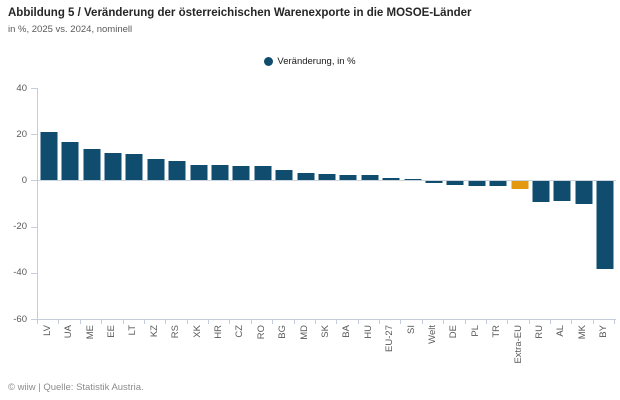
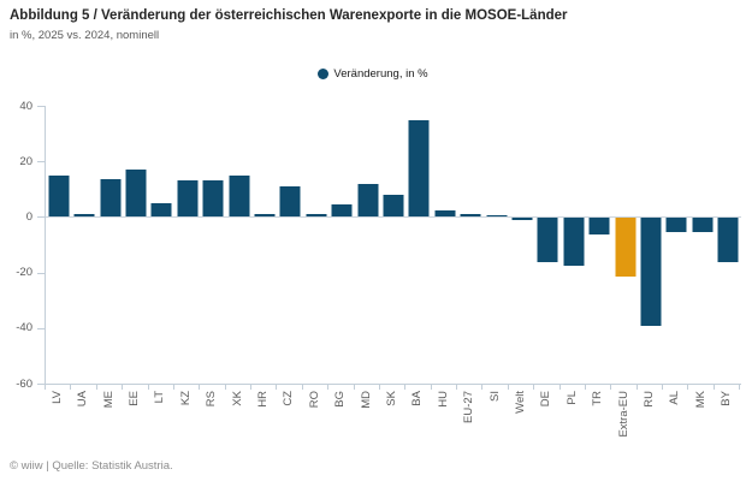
LV: 21 -> 15
UA: 16 -> 1
EE: 12 -> 17
LT: 12 -> 5
KZ: 9 -> 13
RS: 8 -> 13
XK: 7 -> 15
HR: 6 -> 1
CZ: 6 -> 11
RO: 6 -> 1
MD: 3 -> 12
SK: 3 -> 8
BA: 2 -> 35
DE: -2 -> -16
PL: -2 -> -17
TR: -2 -> -6
Extra-EU: -3 -> -21
RU: -9 -> -39
AL: -8 -> -5
MK: -10 -> -5
BY: -38 -> -16
